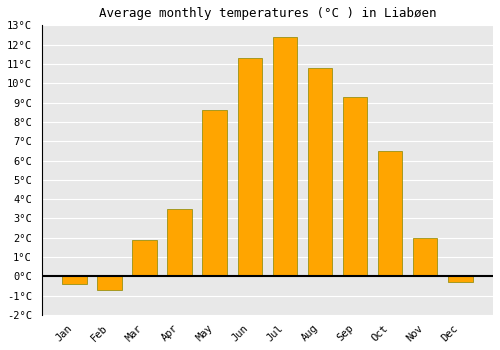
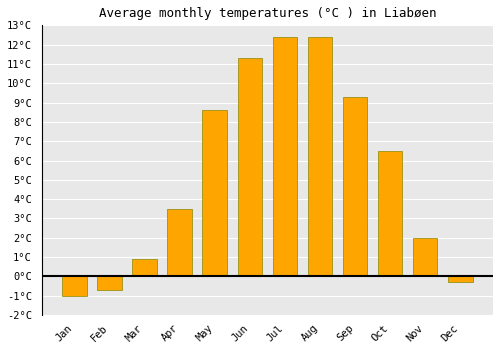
Jan: -0.4°C -> -1.0°C
Mar: 1.9°C -> 0.9°C
Aug: 10.8°C -> 12.4°C
